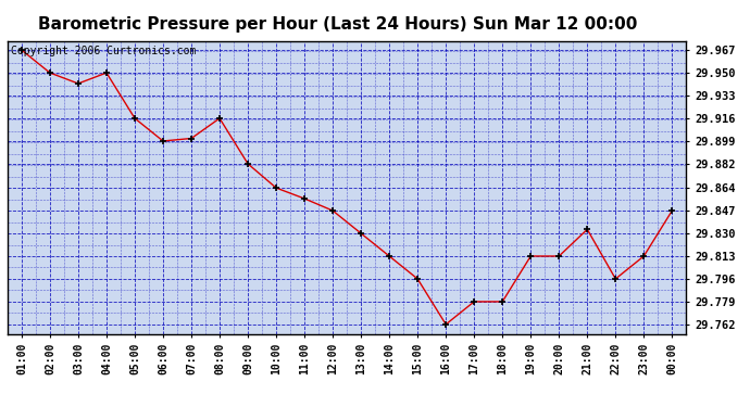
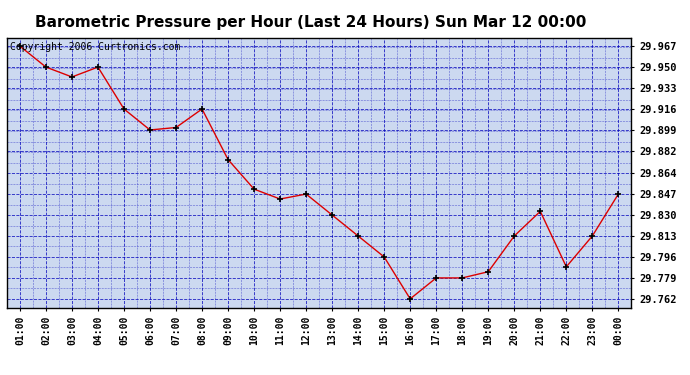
09:00: 29.882 -> 29.875
10:00: 29.864 -> 29.851
11:00: 29.856 -> 29.843
19:00: 29.813 -> 29.784
22:00: 29.796 -> 29.788
